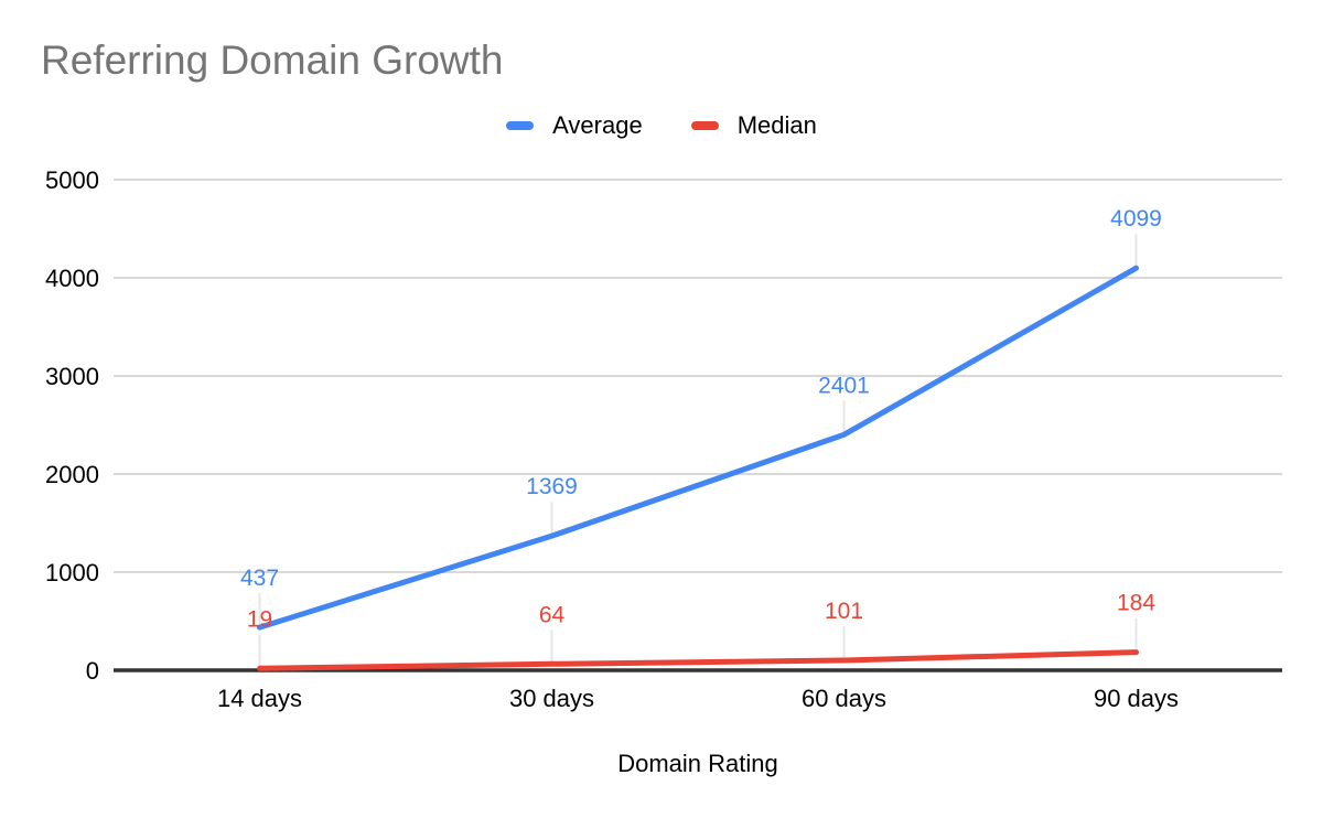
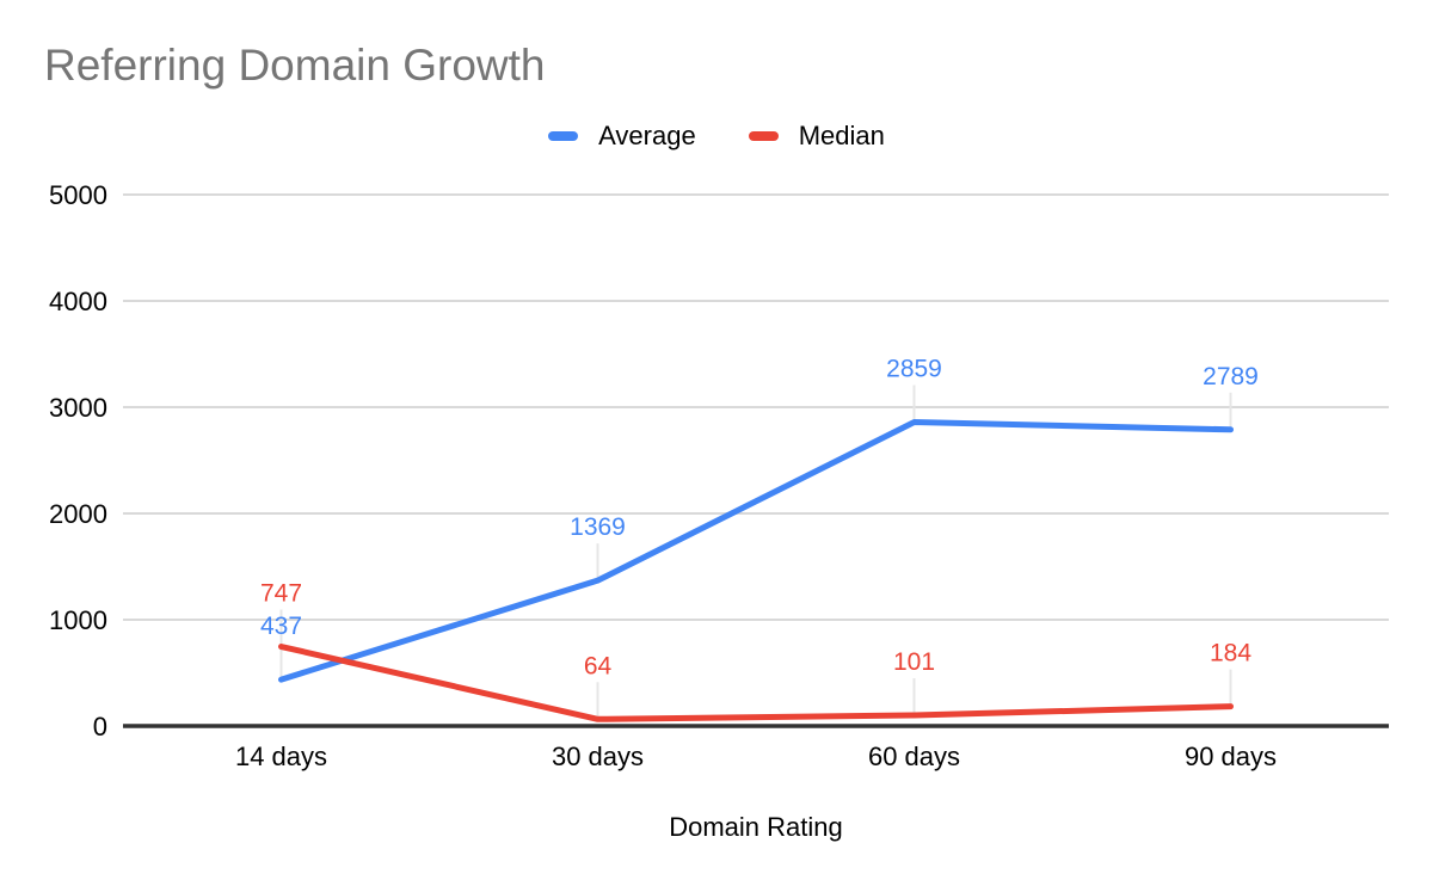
Median/14 days: 19 -> 747
Average/60 days: 2401 -> 2859
Average/90 days: 4099 -> 2789
